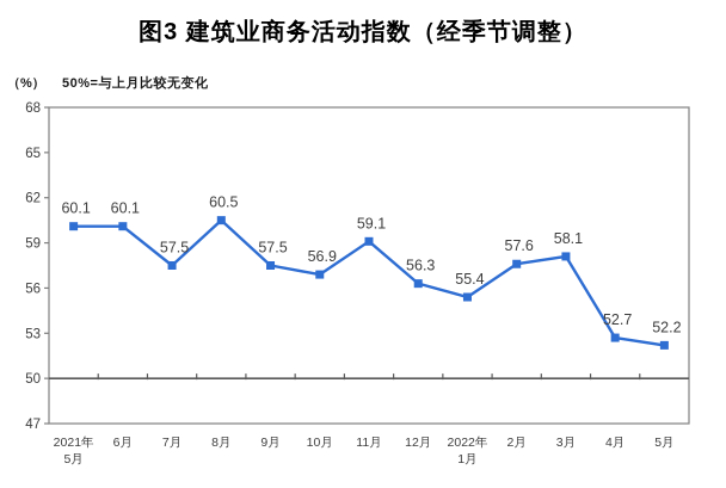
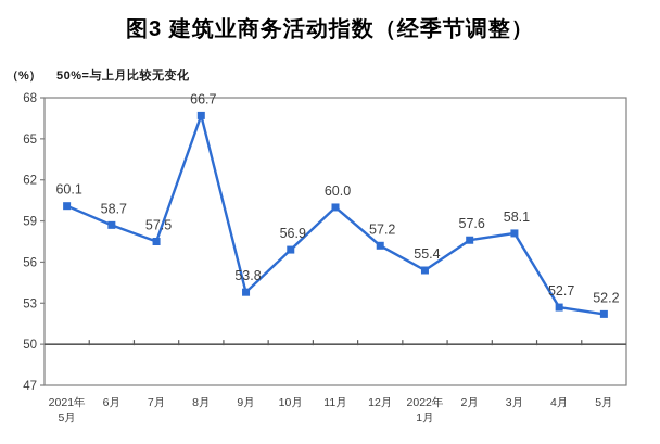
6月: 60.1 -> 58.7
8月: 60.5 -> 66.7
9月: 57.5 -> 53.8
11月: 59.1 -> 60.0
12月: 56.3 -> 57.2
